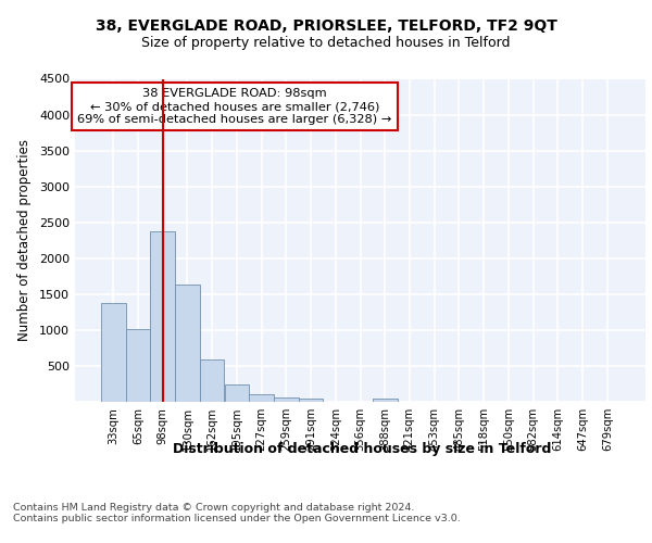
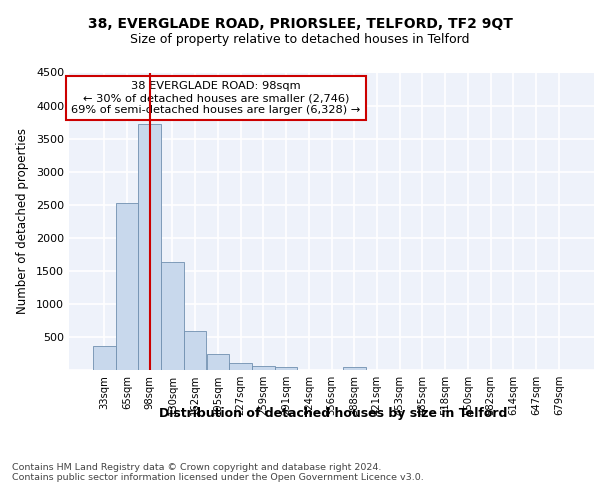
33sqm: 1380 -> 370
65sqm: 1020 -> 2520
98sqm: 2380 -> 3720
